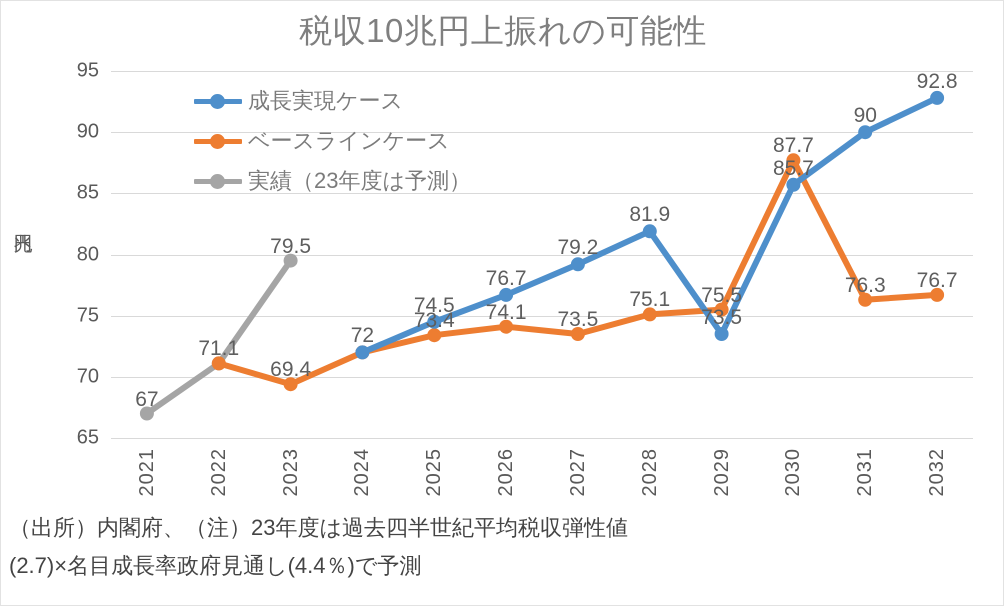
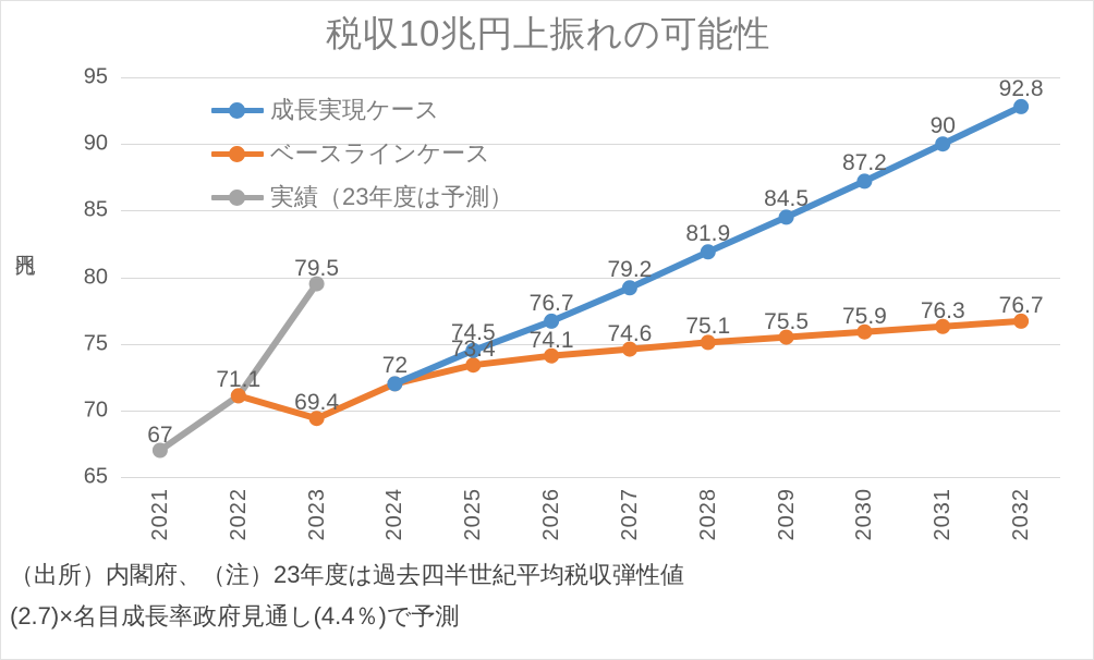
ベースラインケース/2027: 73.5 -> 74.6
成長実現ケース/2029: 73.5 -> 84.5
成長実現ケース/2030: 85.7 -> 87.2
ベースラインケース/2030: 87.7 -> 75.9
